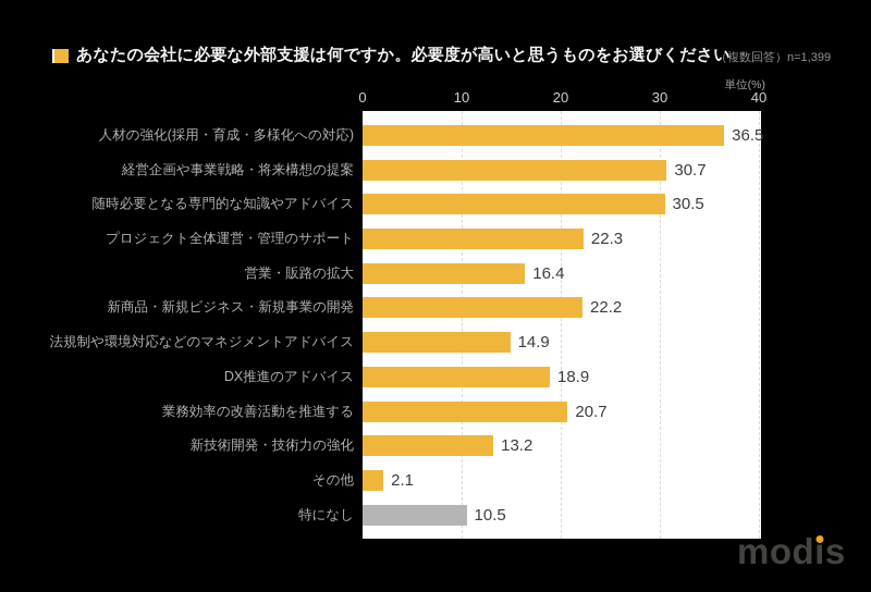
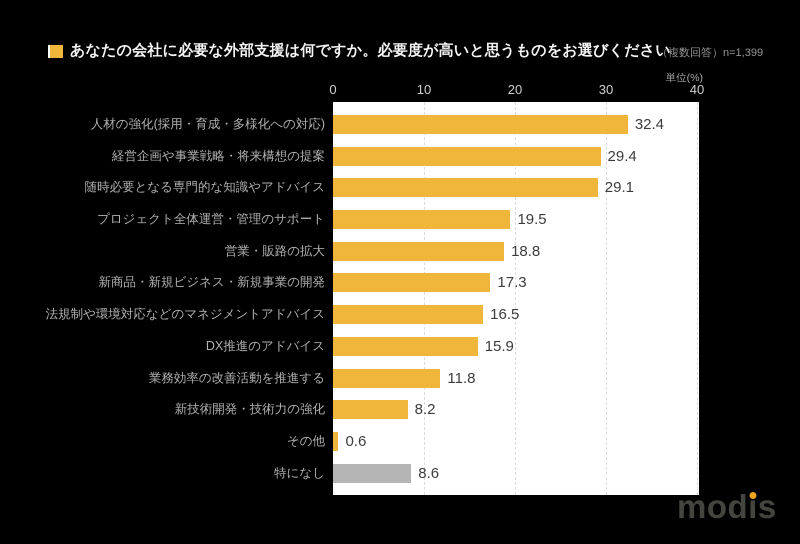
人材の強化(採用・育成・多様化への対応): 36.5 -> 32.4
経営企画や事業戦略・将来構想の提案: 30.7 -> 29.4
随時必要となる専門的な知識やアドバイス: 30.5 -> 29.1
プロジェクト全体運営・管理のサポート: 22.3 -> 19.5
営業・販路の拡大: 16.4 -> 18.8
新商品・新規ビジネス・新規事業の開発: 22.2 -> 17.3
法規制や環境対応などのマネジメントアドバイス: 14.9 -> 16.5
DX推進のアドバイス: 18.9 -> 15.9
業務効率の改善活動を推進する: 20.7 -> 11.8
新技術開発・技術力の強化: 13.2 -> 8.2
その他: 2.1 -> 0.6
特になし: 10.5 -> 8.6
